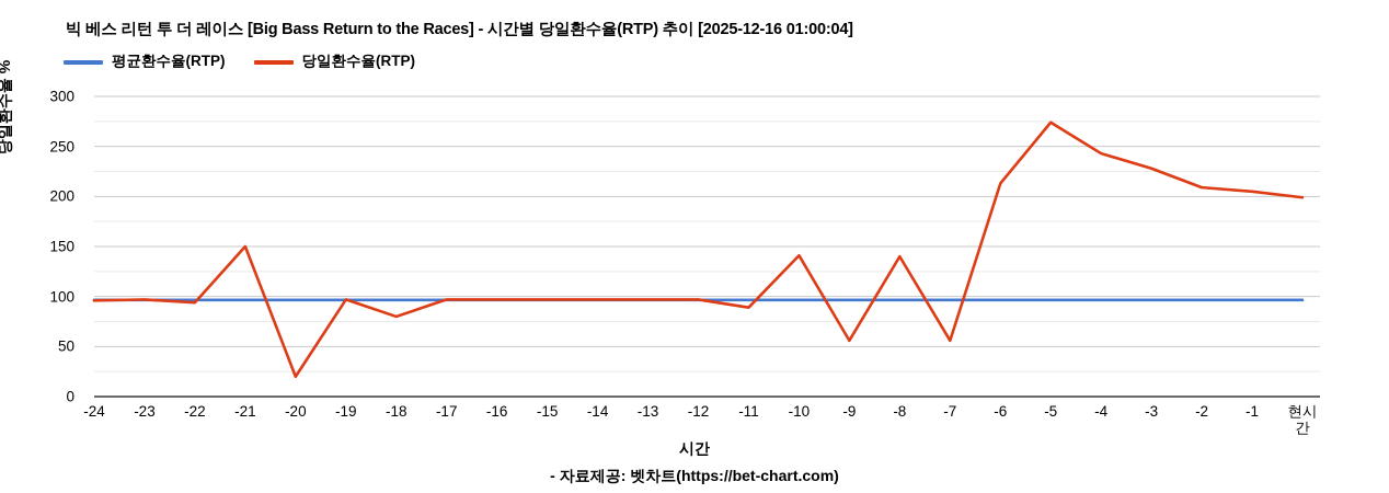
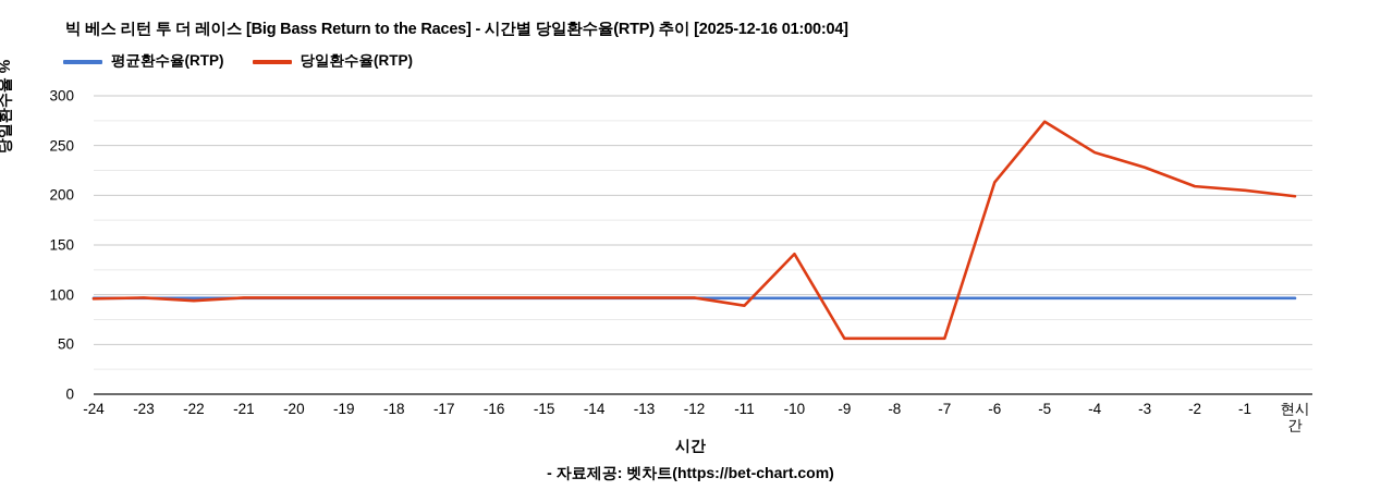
당일환수율(RTP)/-21: 150 -> 100
당일환수율(RTP)/-20: 20 -> 100
당일환수율(RTP)/-18: 80 -> 100
당일환수율(RTP)/-8: 140 -> 60
